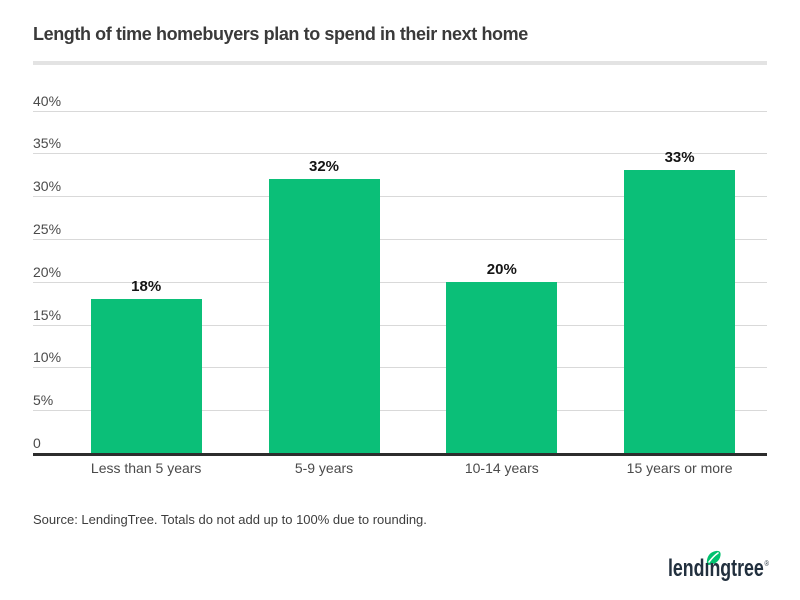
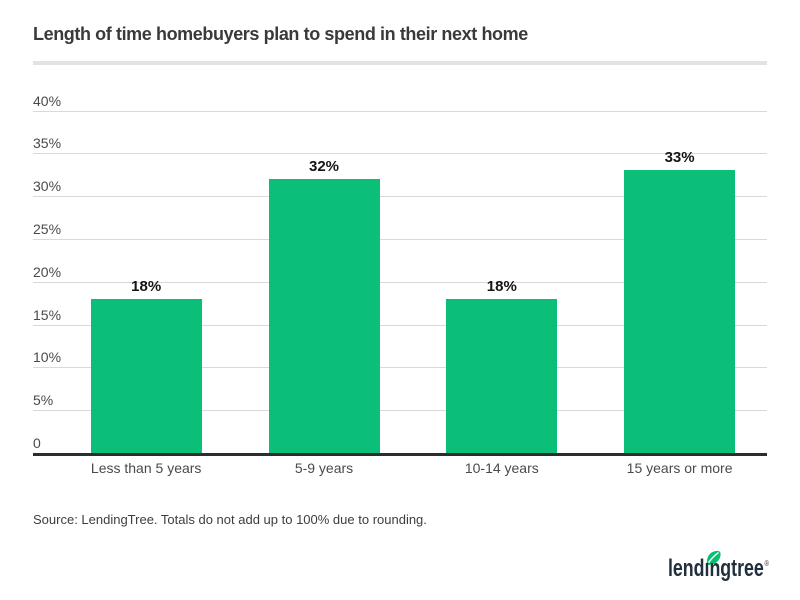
10-14 years: 20% -> 18%
